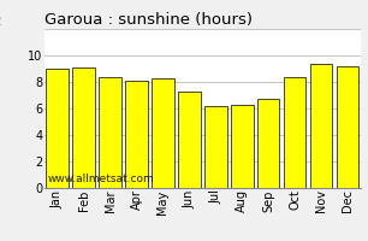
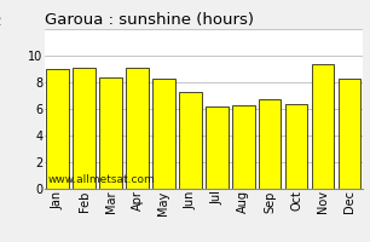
Apr: 8.1 -> 9.1
Oct: 8.4 -> 6.4
Dec: 9.2 -> 8.3
